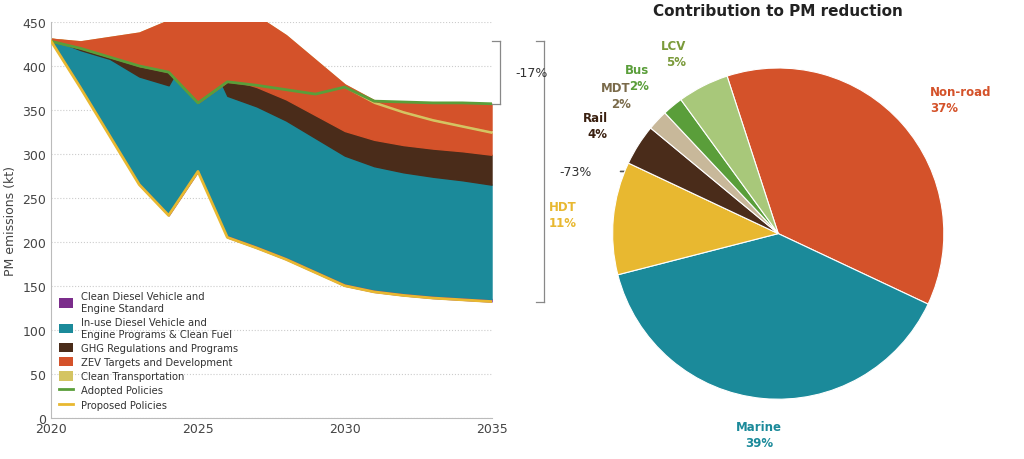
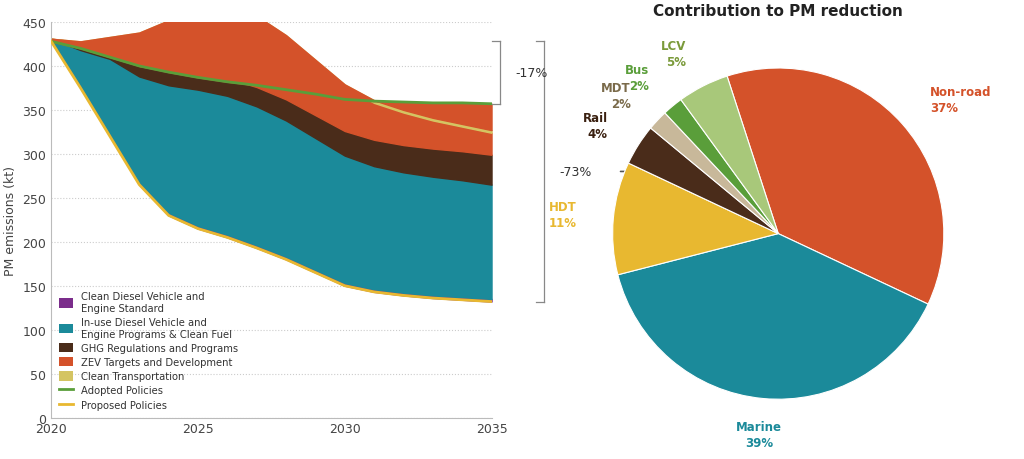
Proposed Policies/2025: 280 -> 215
Adopted Policies/2025: 358 -> 387
Adopted Policies/2030: 376 -> 362
